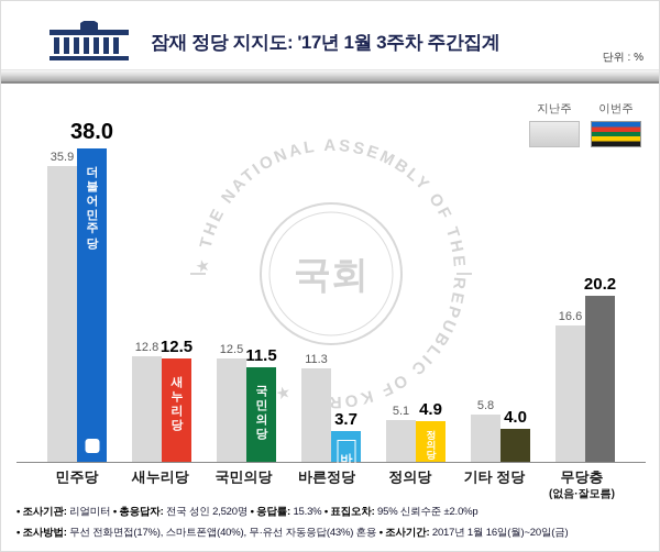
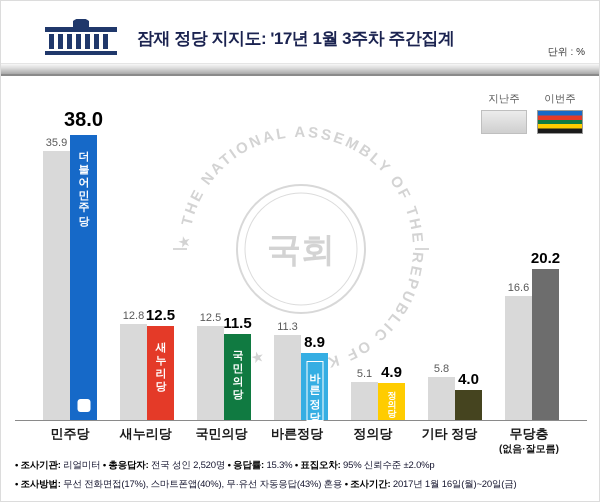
이번주/바른정당: 3.7 -> 8.9
